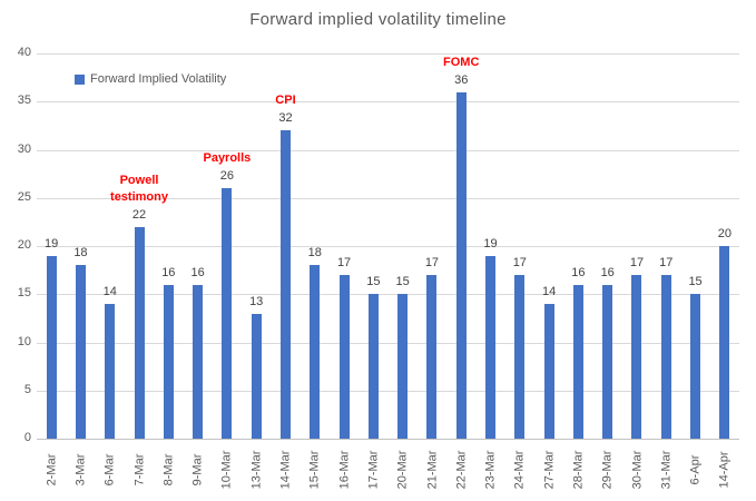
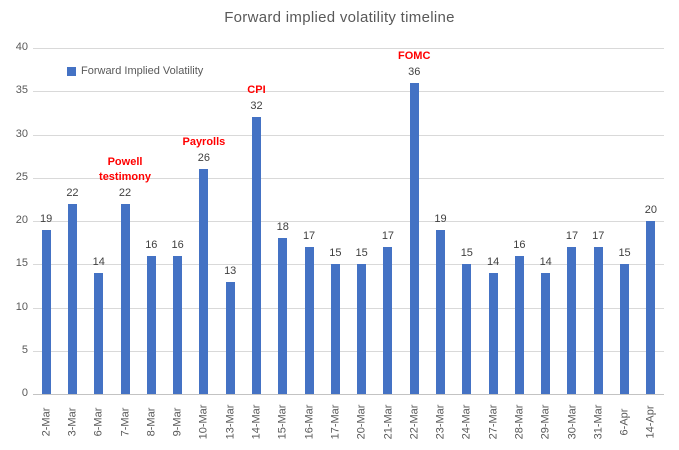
3-Mar: 18 -> 22
24-Mar: 17 -> 15
29-Mar: 16 -> 14
